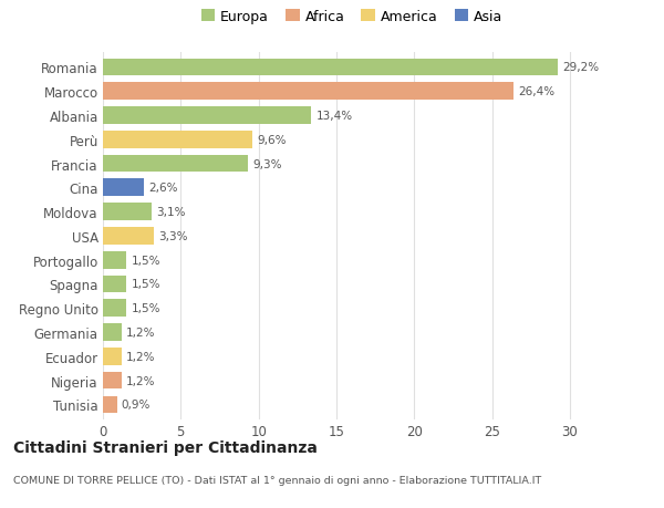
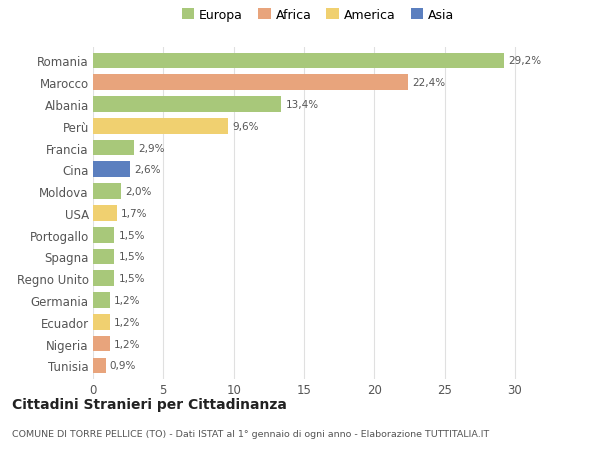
Marocco: 26,4% -> 22,4%
Francia: 9,3% -> 2,9%
Moldova: 3,1% -> 2,0%
USA: 3,3% -> 1,7%
